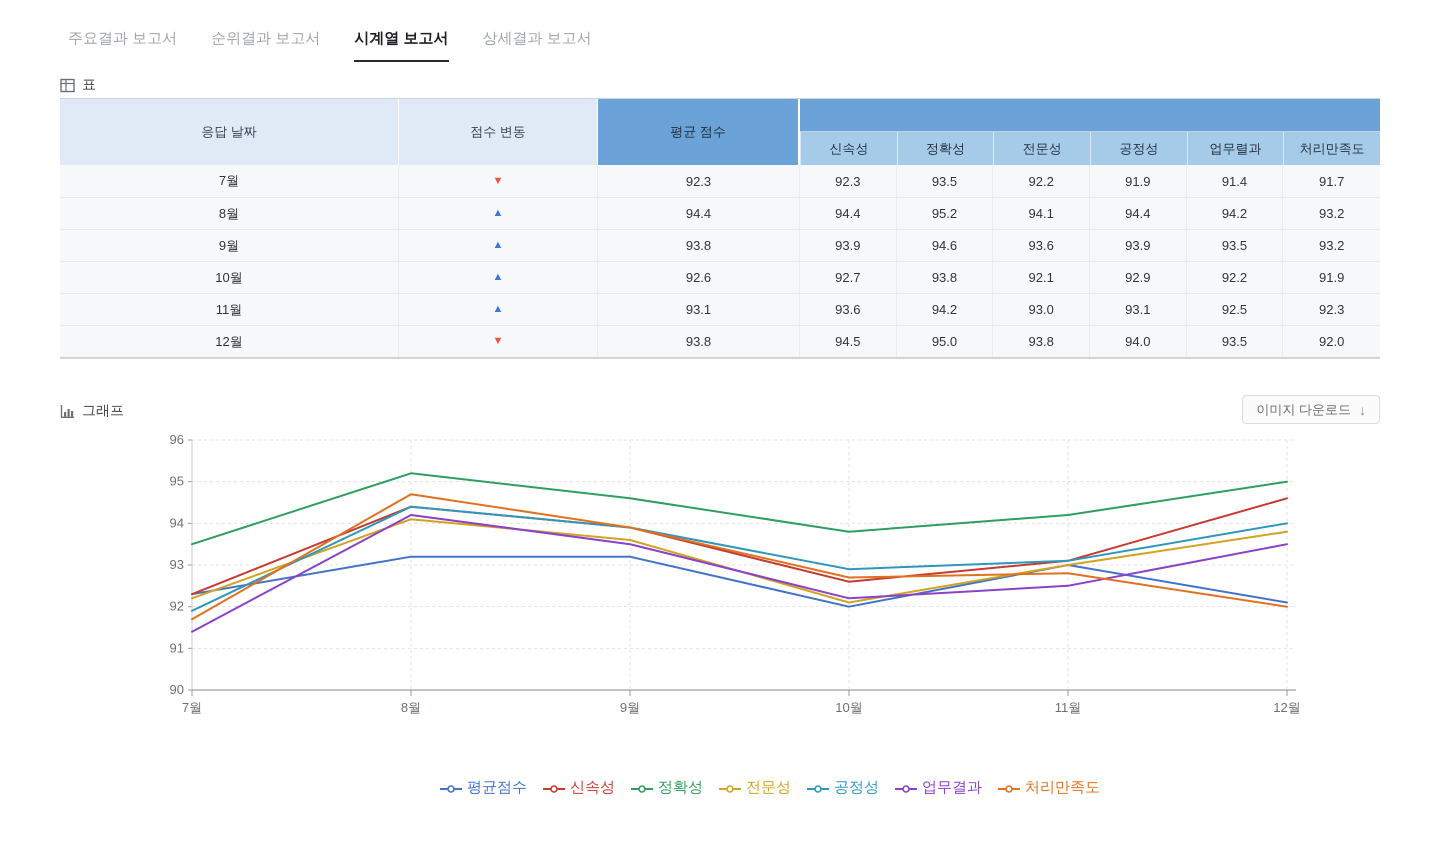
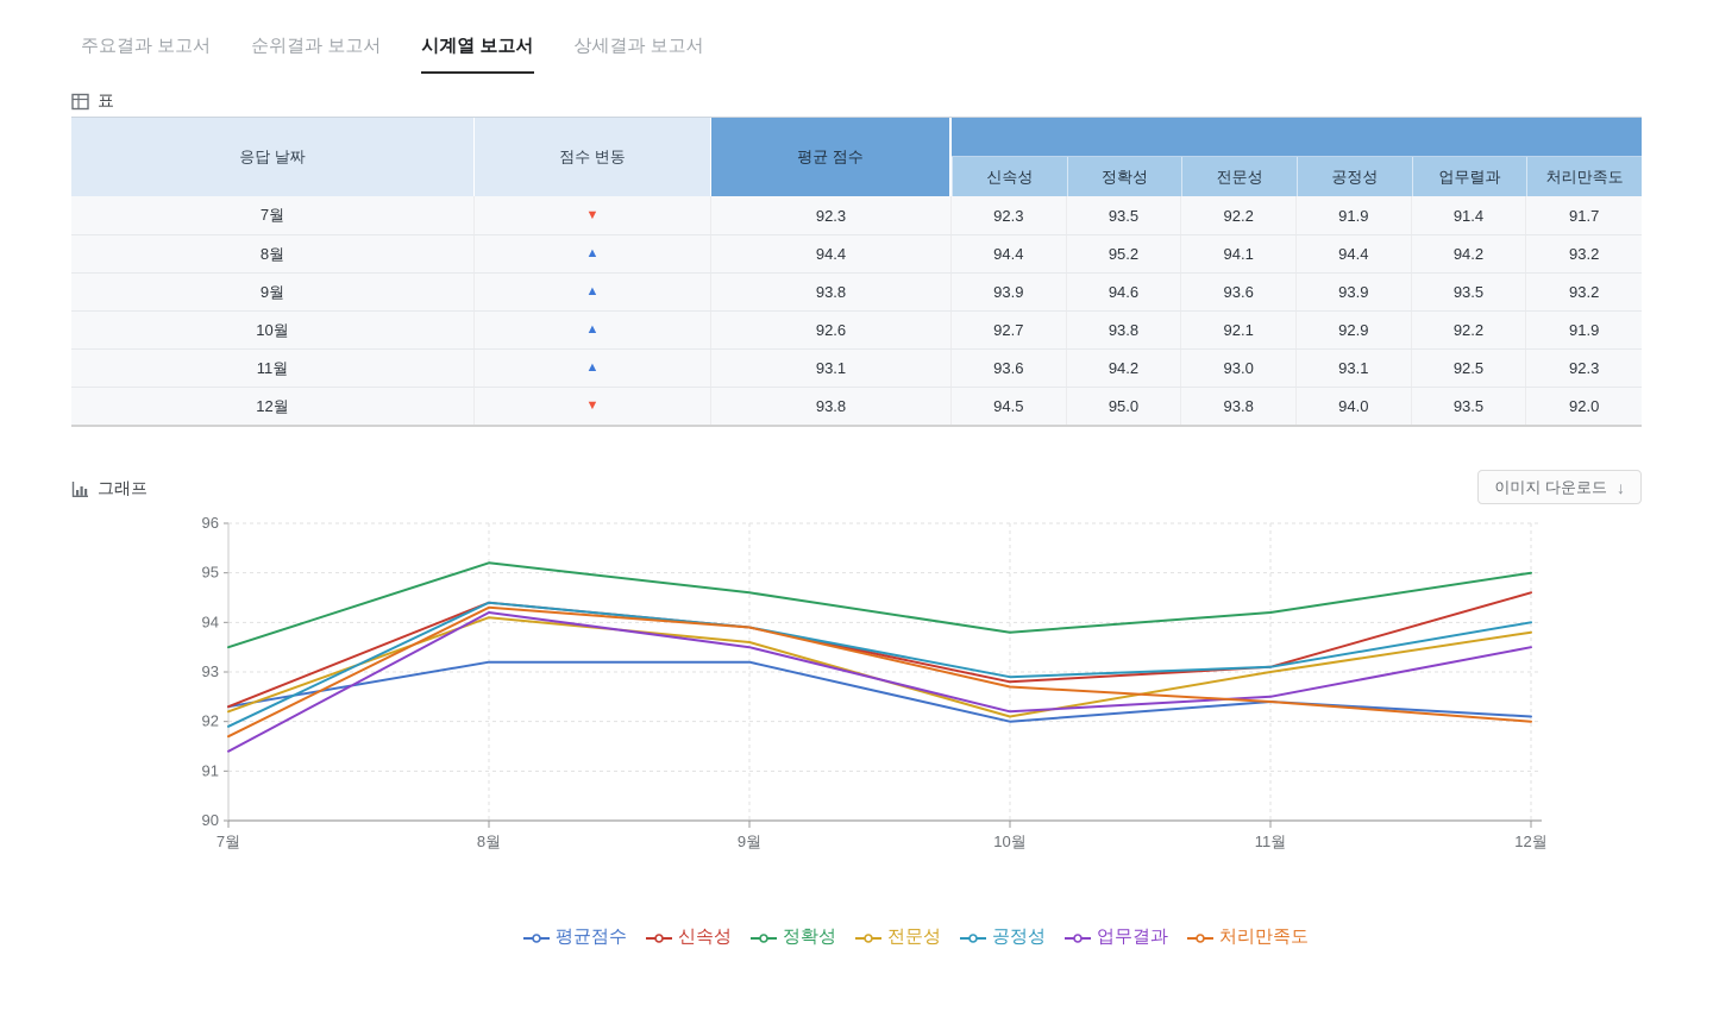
처리만족도/8월: 94.7 -> 94.3
신속성/10월: 92.6 -> 92.8
평균점수/11월: 93.0 -> 92.4
처리만족도/11월: 92.8 -> 92.4
